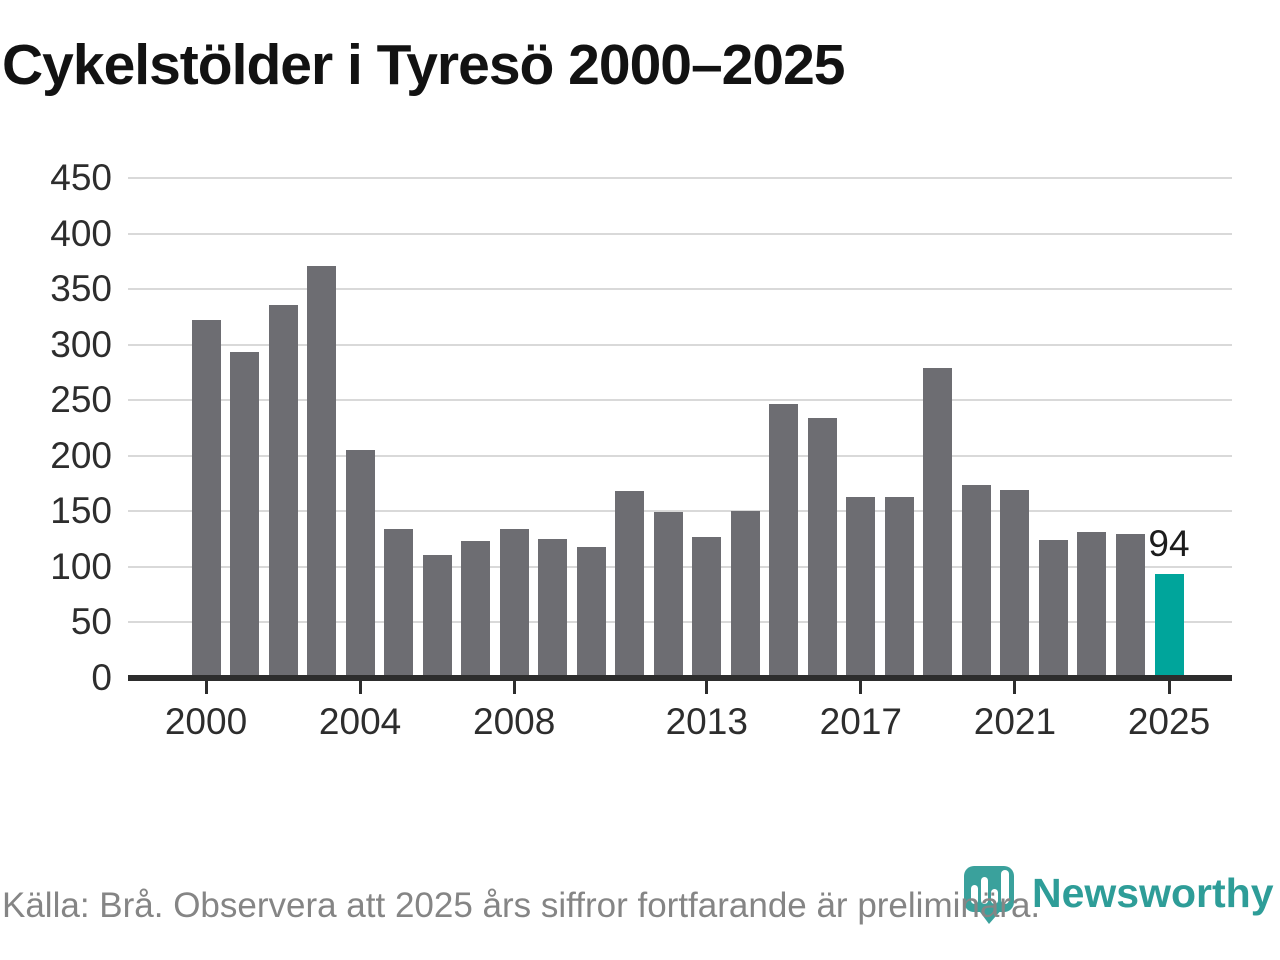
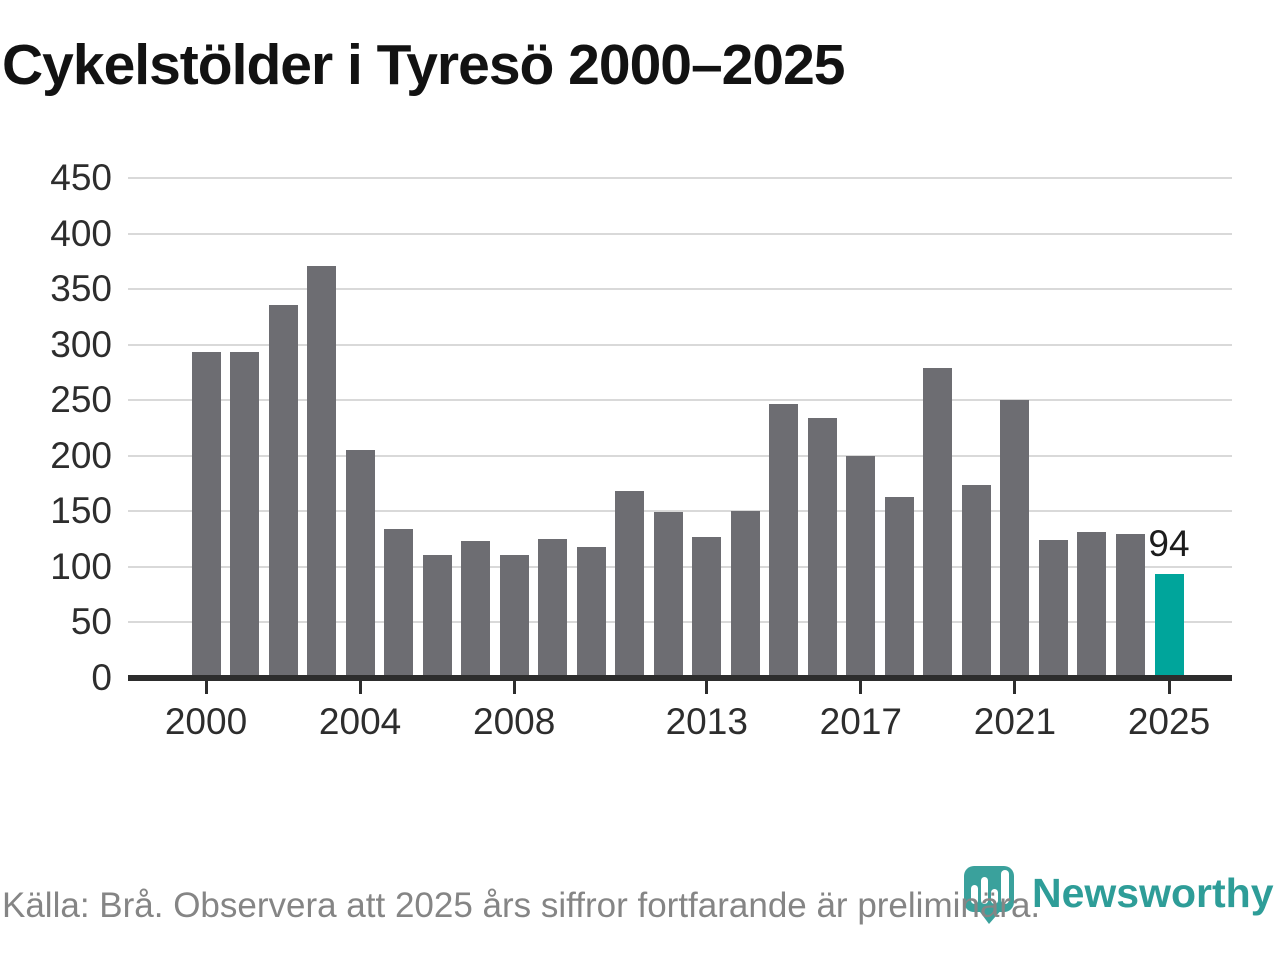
2000: 322 -> 293
2008: 134 -> 111
2017: 163 -> 200
2021: 169 -> 250
